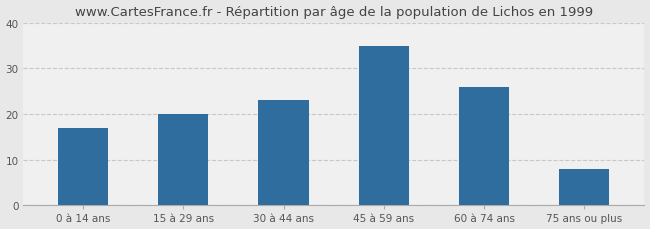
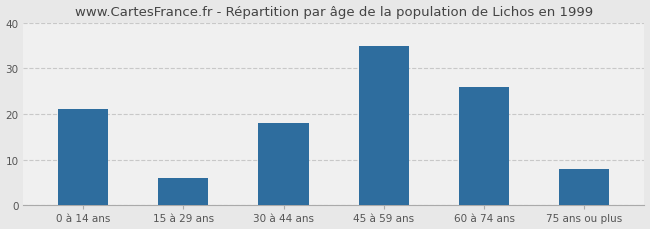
0 à 14 ans: 17 -> 21
15 à 29 ans: 20 -> 6
30 à 44 ans: 23 -> 18
